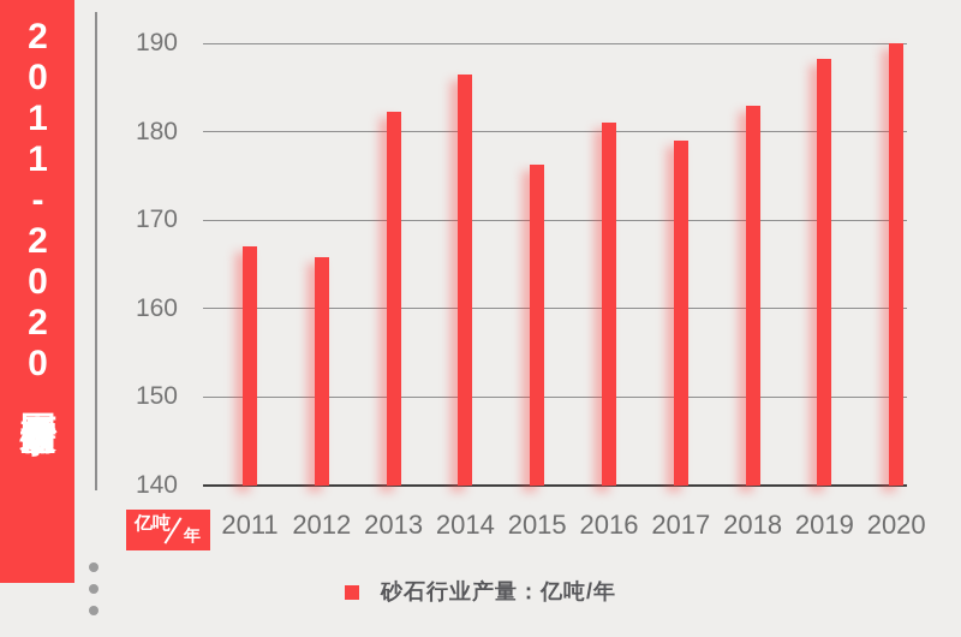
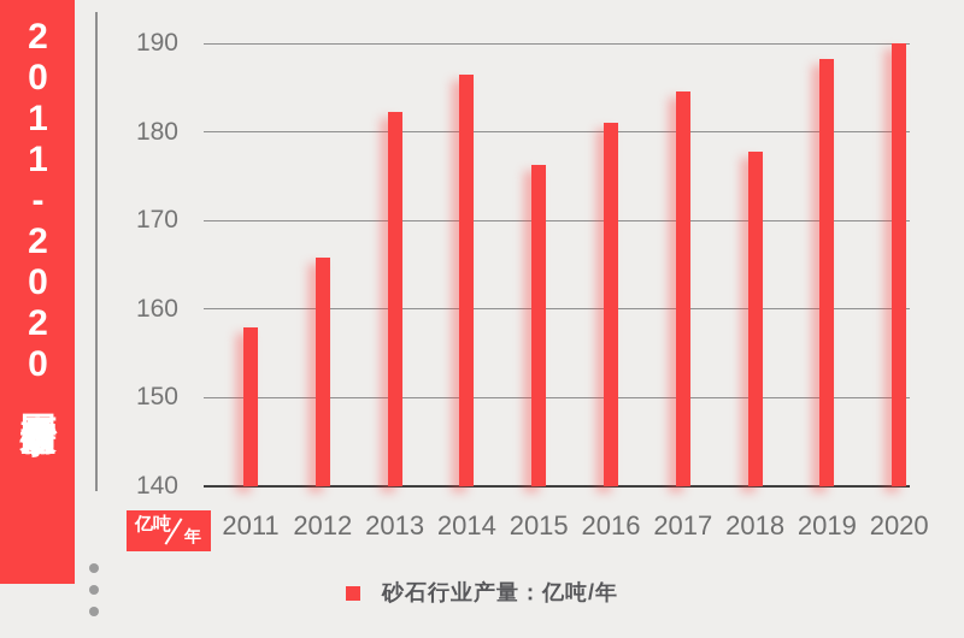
2011: 167 -> 158
2017: 179 -> 184
2018: 183 -> 178
